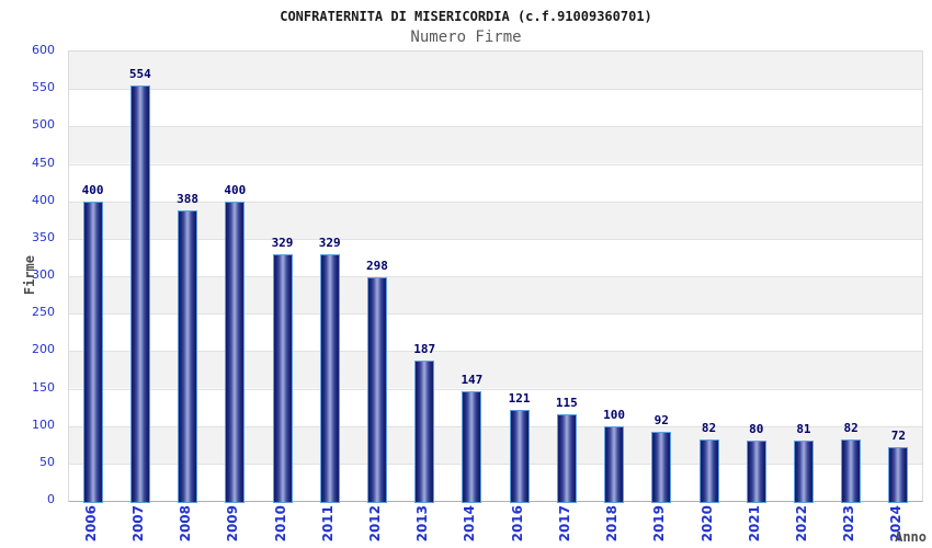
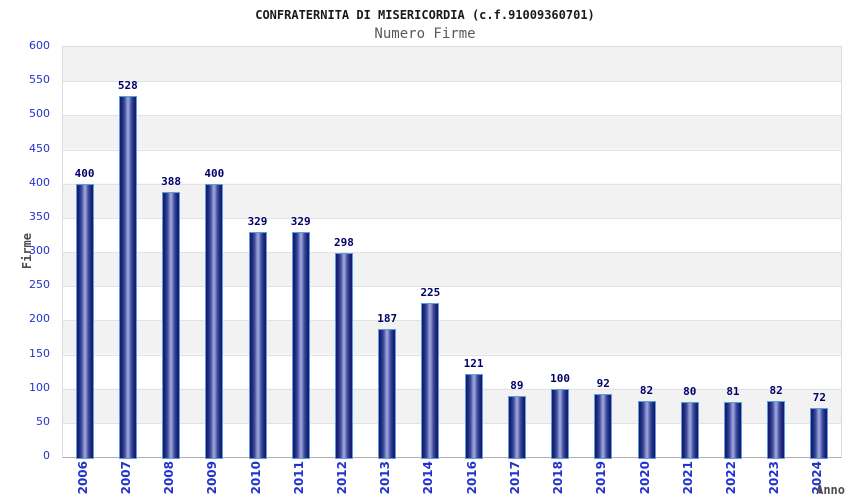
2007: 554 -> 528
2014: 147 -> 225
2017: 115 -> 89
